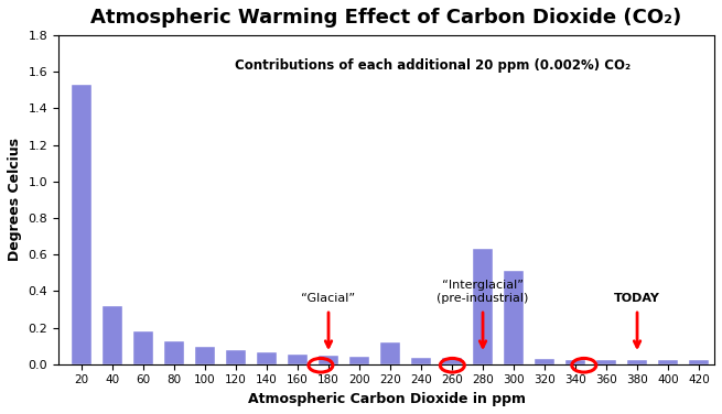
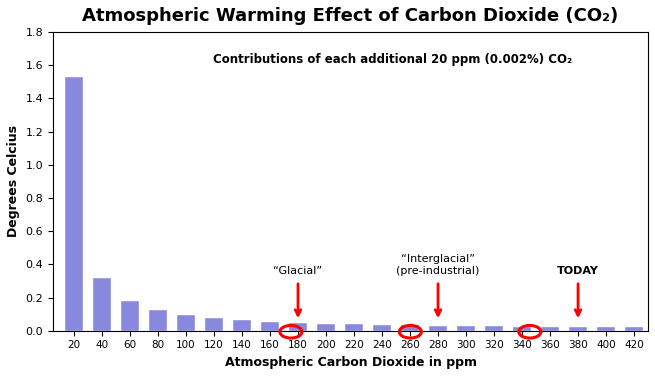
220: 0.12 -> 0.04
280: 0.63 -> 0.03
300: 0.51 -> 0.03
